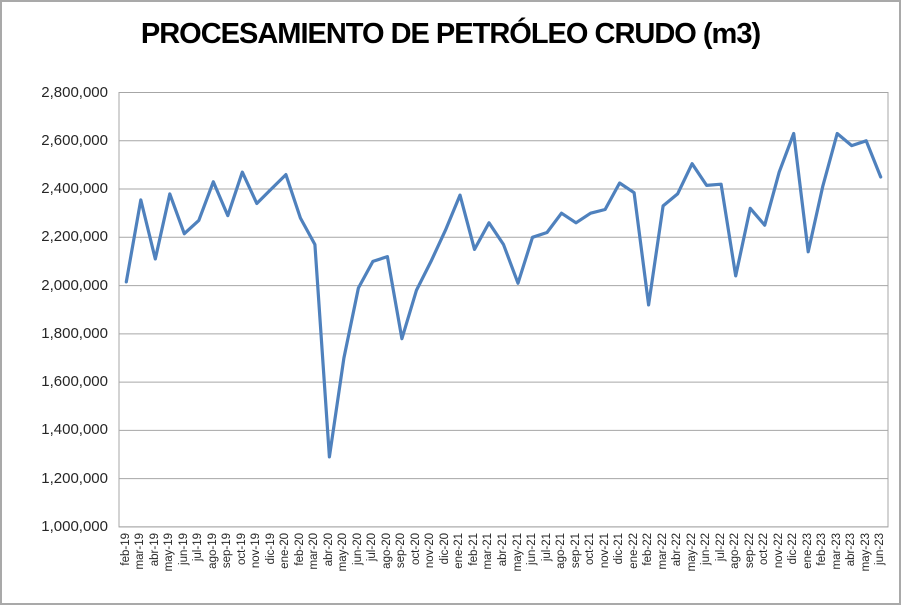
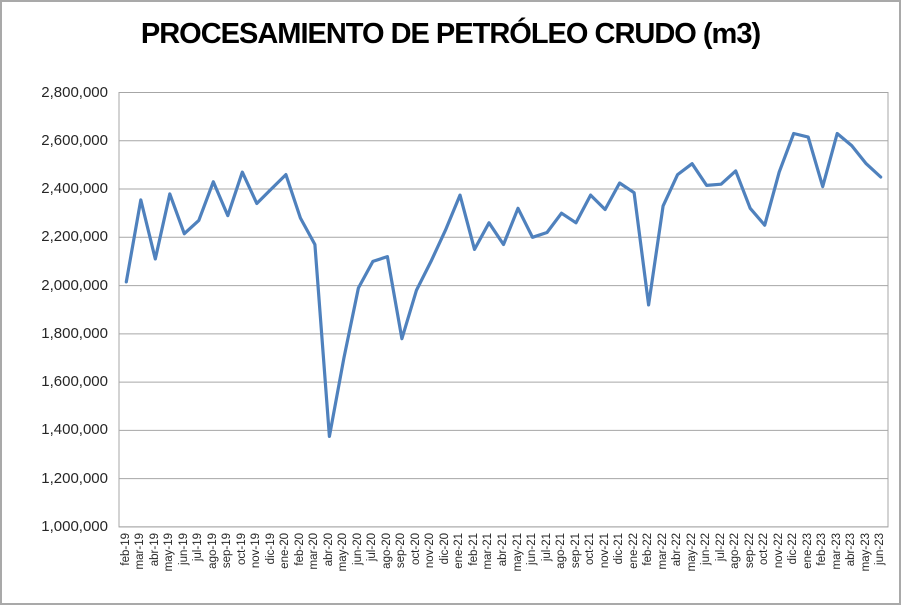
abr-20: 1290000 -> 1380000
may-21: 2010000 -> 2320000
oct-21: 2300000 -> 2380000
abr-22: 2380000 -> 2460000
ago-22: 2040000 -> 2480000
ene-23: 2140000 -> 2620000
may-23: 2600000 -> 2500000
